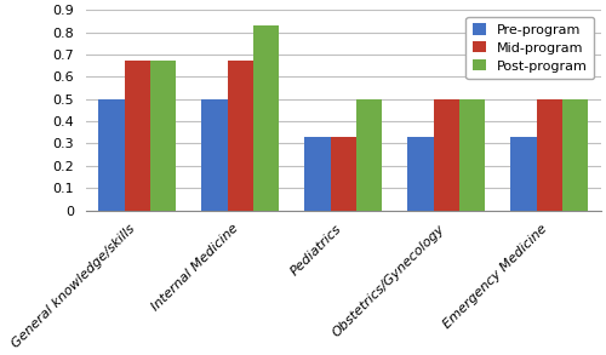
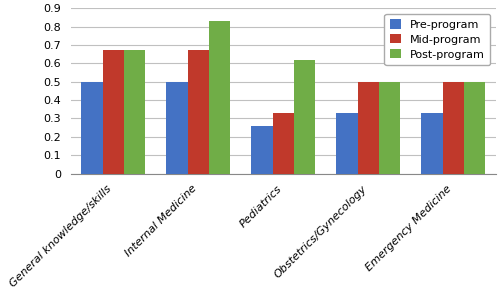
Pre-program/Pediatrics: 0.33 -> 0.26
Post-program/Pediatrics: 0.50 -> 0.62
